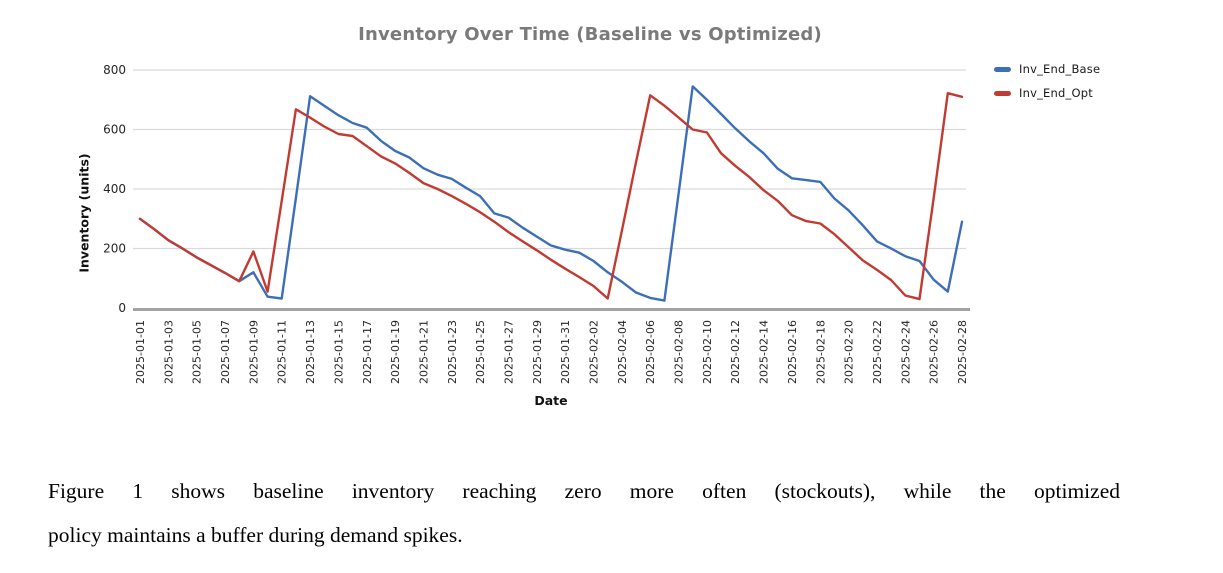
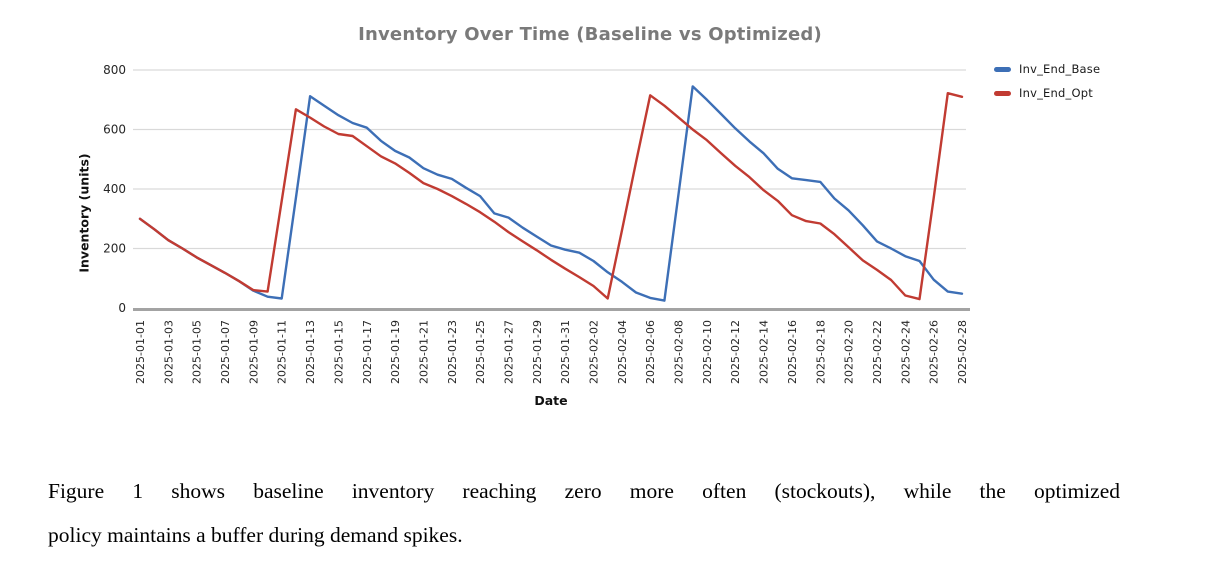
Inv_End_Base/2025-01-09: 120 -> 60
Inv_End_Opt/2025-01-09: 190 -> 60
Inv_End_Opt/2025-02-10: 590 -> 560
Inv_End_Base/2025-02-28: 290 -> 50
